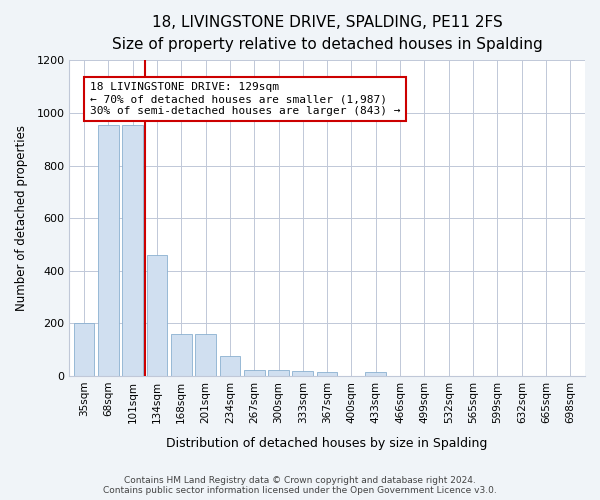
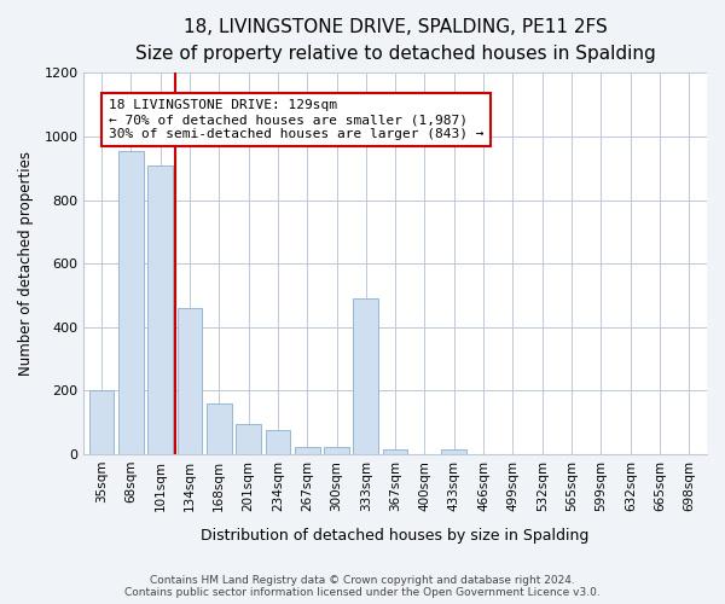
101sqm: 955 -> 910
201sqm: 160 -> 95
333sqm: 20 -> 490
